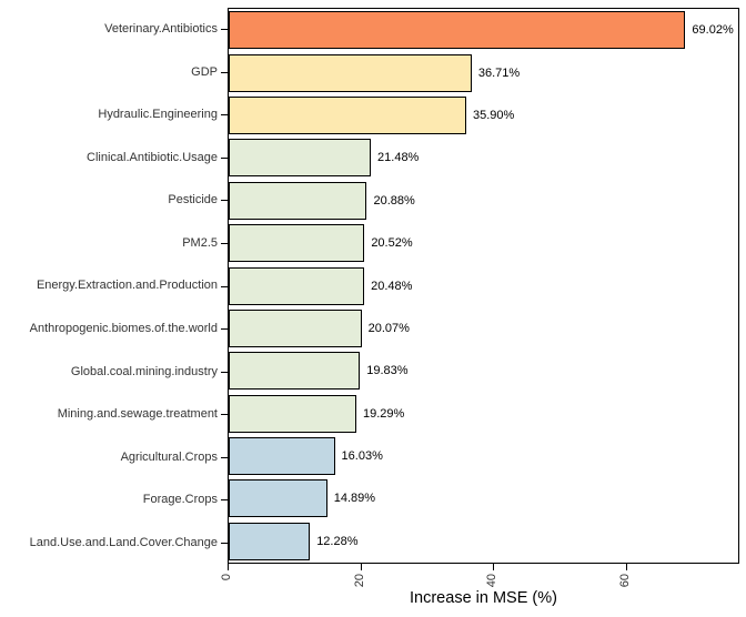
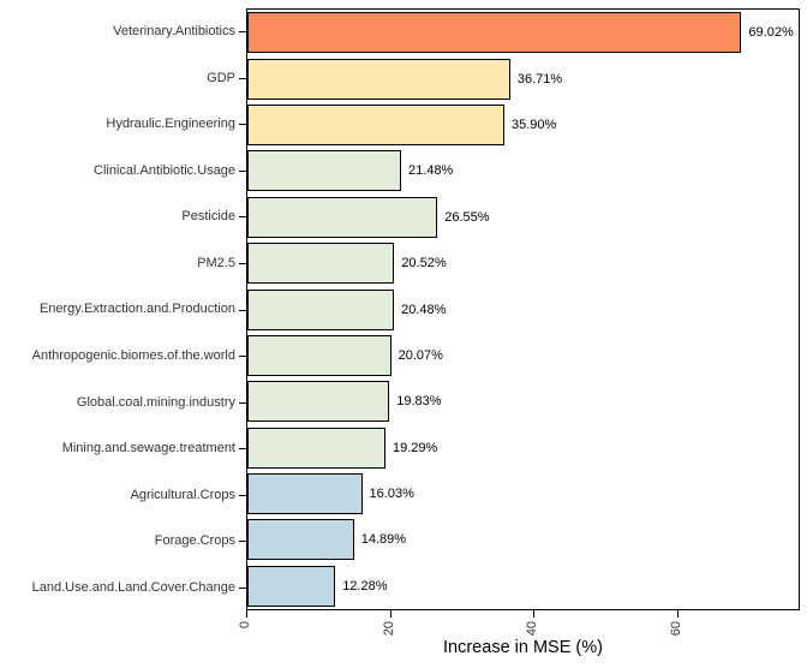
Pesticide: 20.88% -> 26.55%
